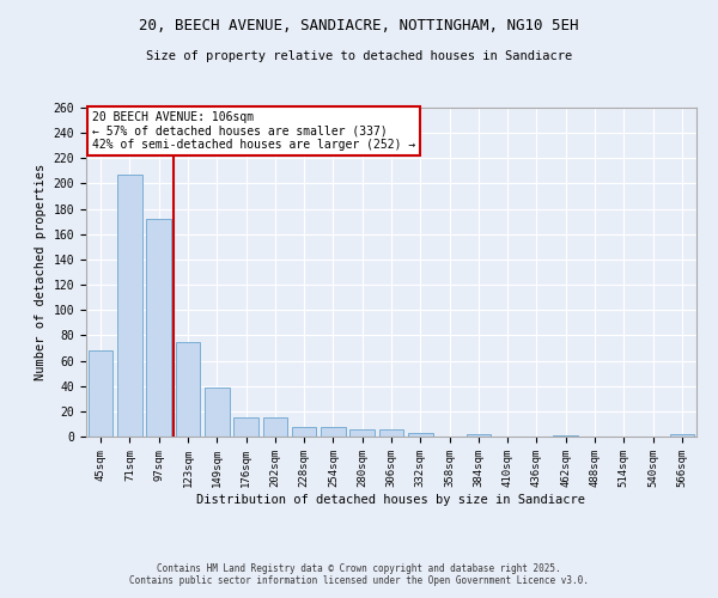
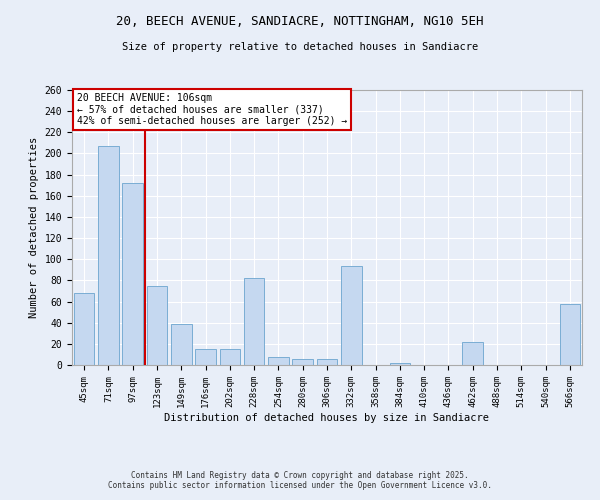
228sqm: 8 -> 82
332sqm: 3 -> 94
462sqm: 1 -> 22
566sqm: 2 -> 58
